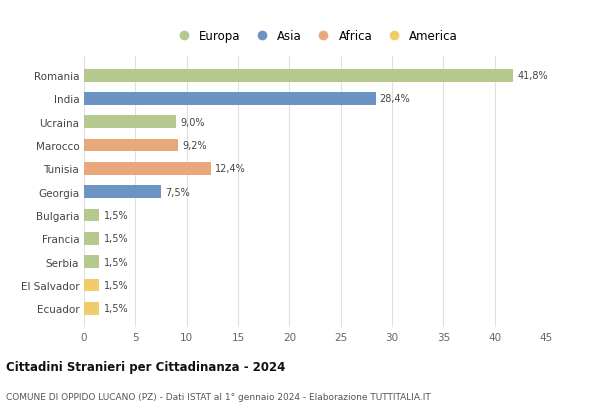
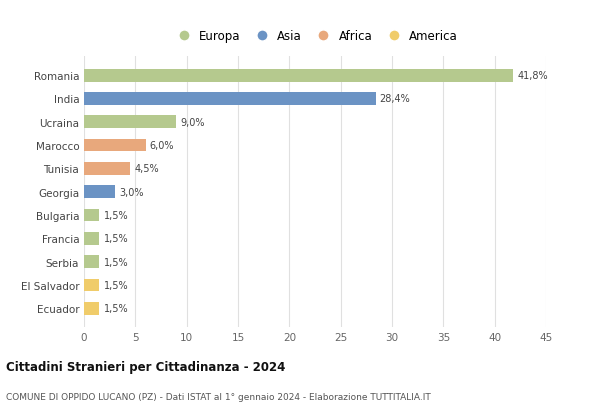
Marocco: 9,2% -> 6,0%
Tunisia: 12,4% -> 4,5%
Georgia: 7,5% -> 3,0%
